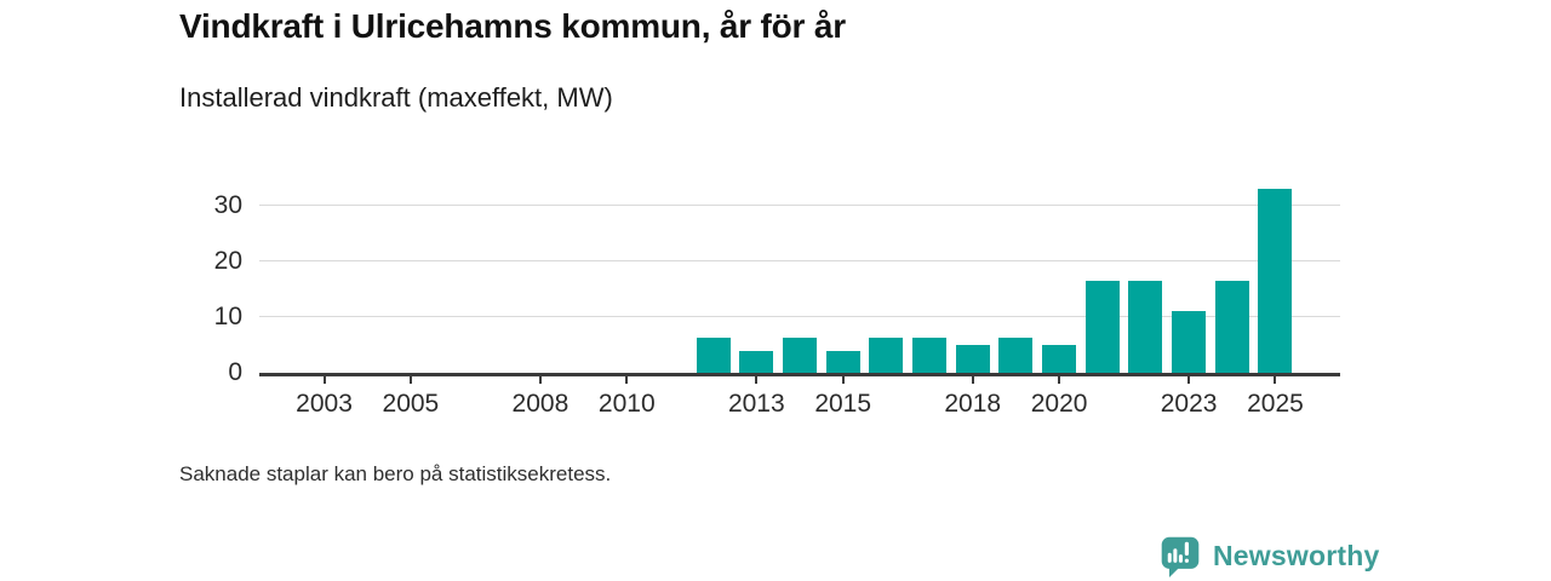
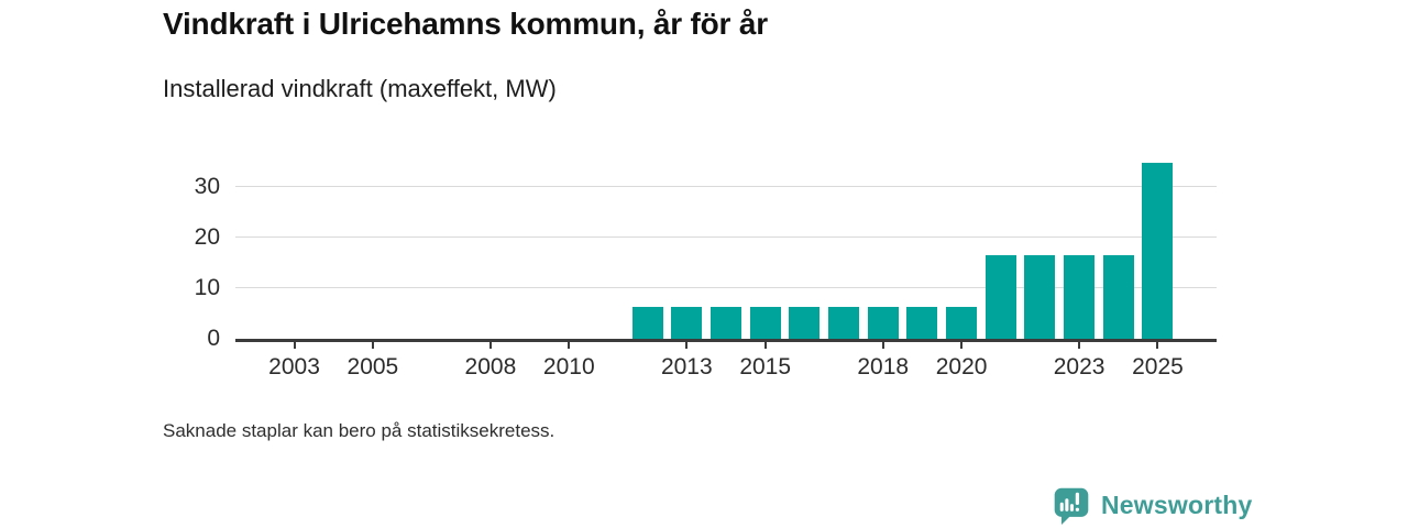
2013: 4 -> 6
2015: 4 -> 6
2018: 5 -> 6
2020: 5 -> 6
2023: 11 -> 16
2025: 33 -> 35
